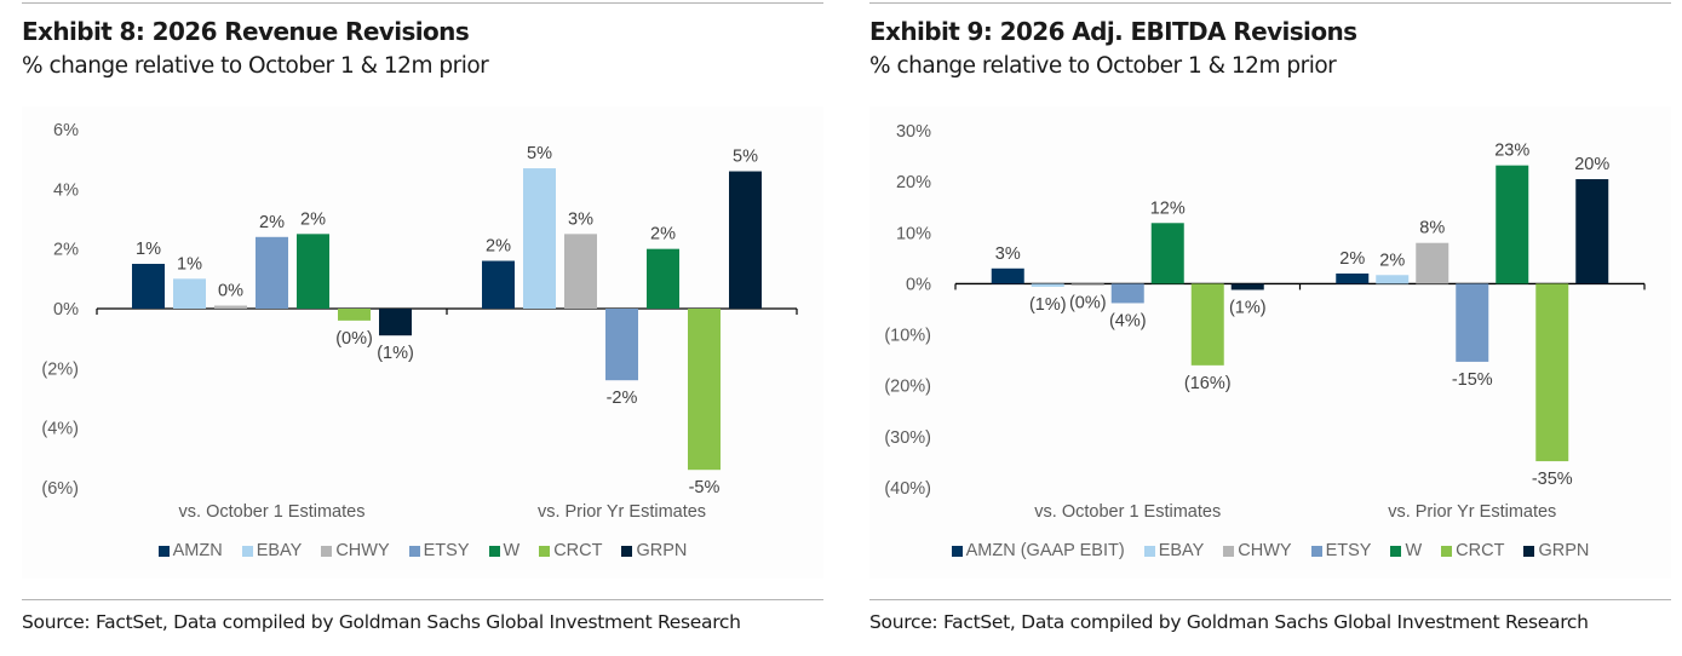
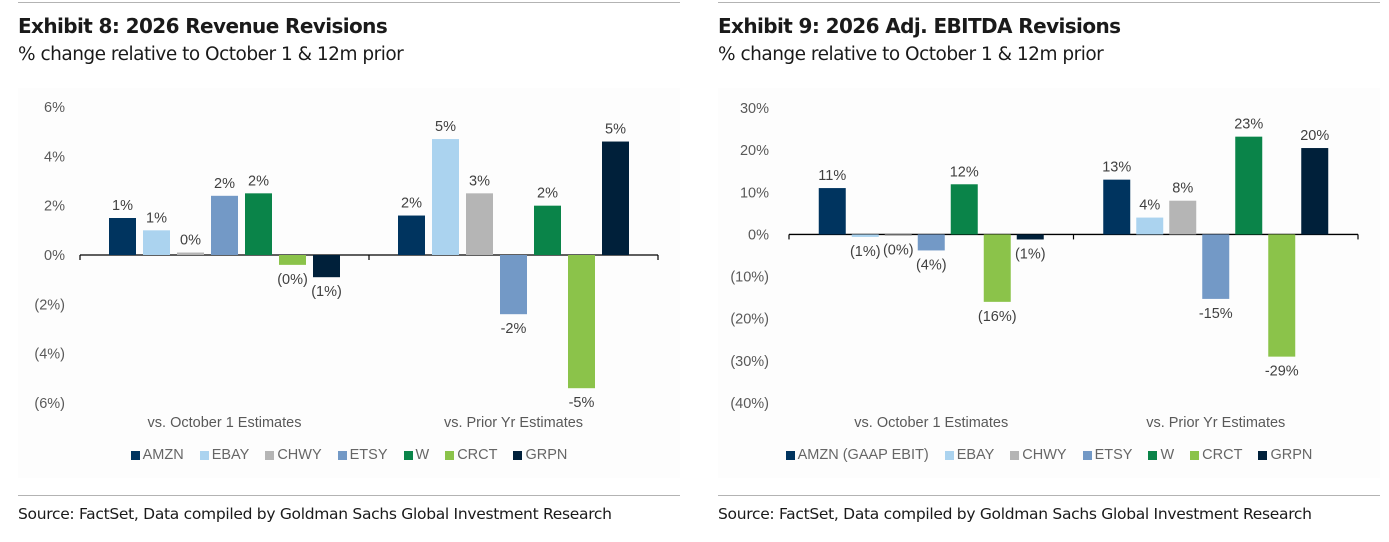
Exhibit 9: 2026 Adj. EBITDA Revisions/AMZN (GAAP EBIT)/vs. October 1 Estimates: 3% -> 11%
Exhibit 9: 2026 Adj. EBITDA Revisions/AMZN (GAAP EBIT)/vs. Prior Yr Estimates: 2% -> 13%
Exhibit 9: 2026 Adj. EBITDA Revisions/EBAY/vs. Prior Yr Estimates: 2% -> 4%
Exhibit 9: 2026 Adj. EBITDA Revisions/CRCT/vs. Prior Yr Estimates: -35% -> -29%
